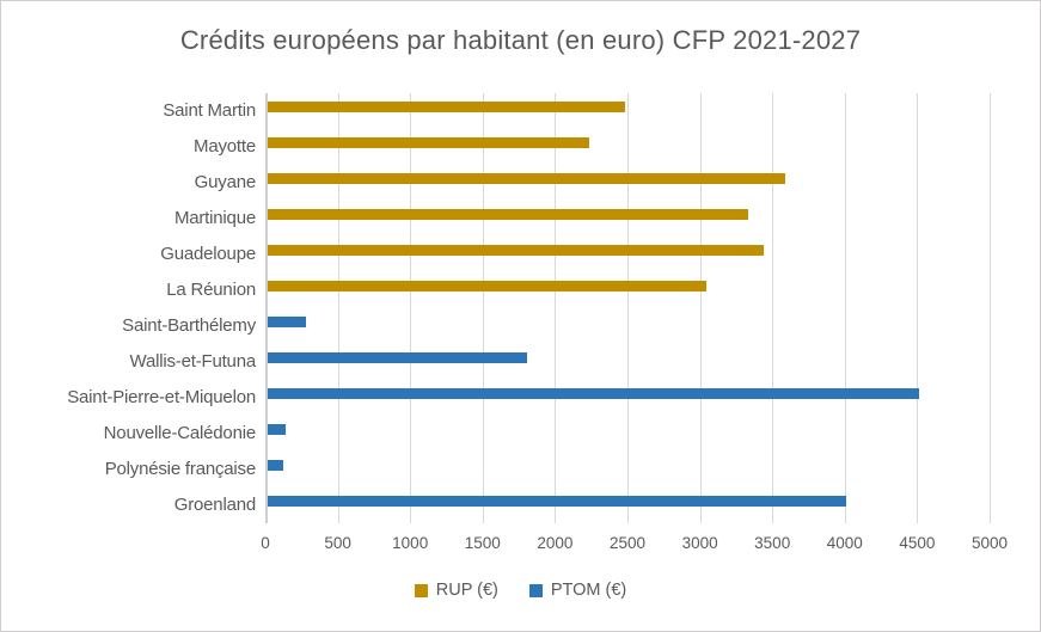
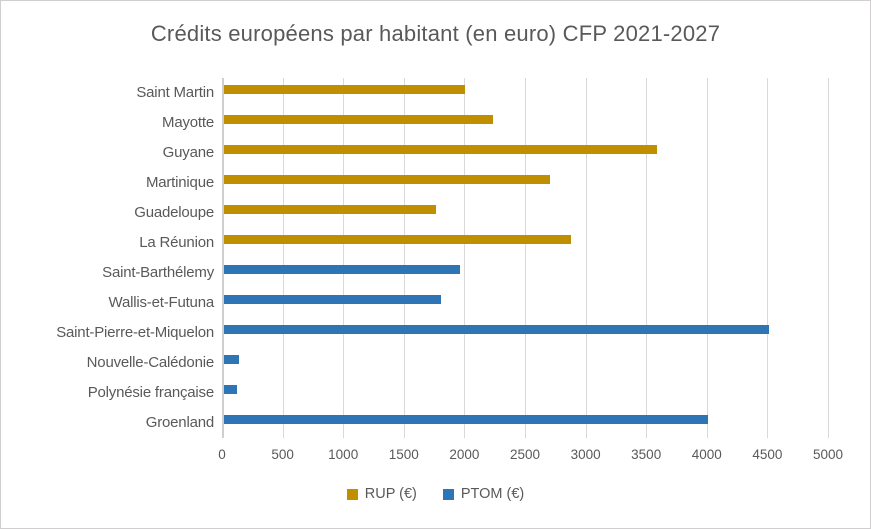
RUP (€)/Saint Martin: 2470 -> 1990
RUP (€)/Martinique: 3320 -> 2690
RUP (€)/Guadeloupe: 3420 -> 1750
RUP (€)/La Réunion: 3030 -> 2860
PTOM (€)/Saint-Barthélemy: 260 -> 1950
